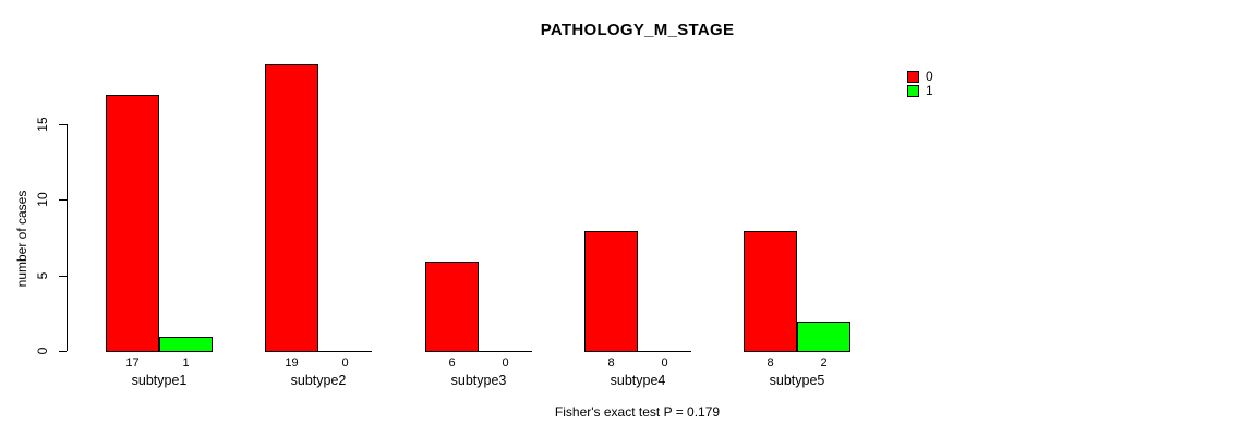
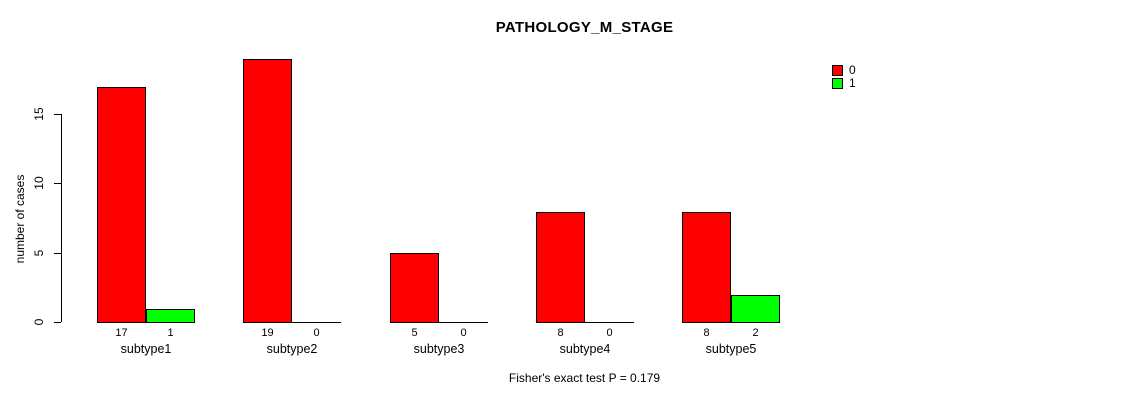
0/subtype3: 6 -> 5
